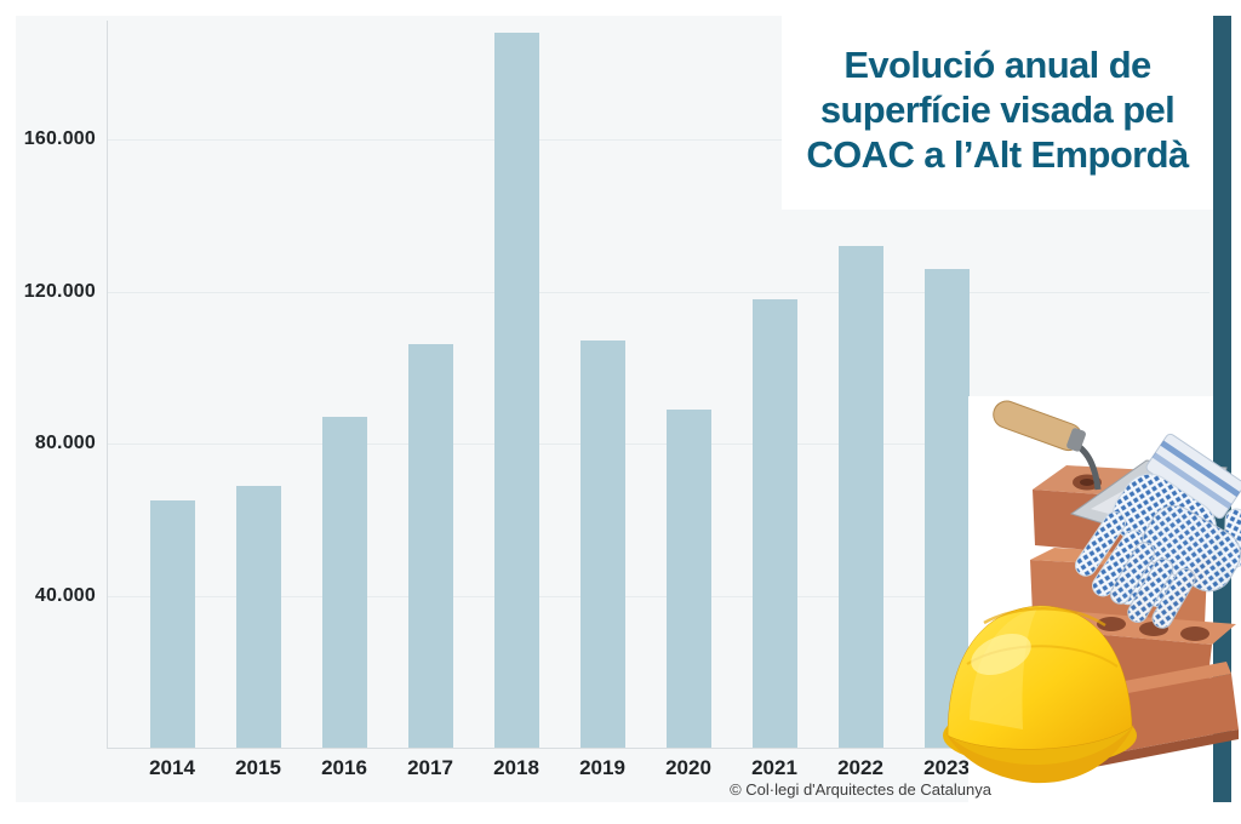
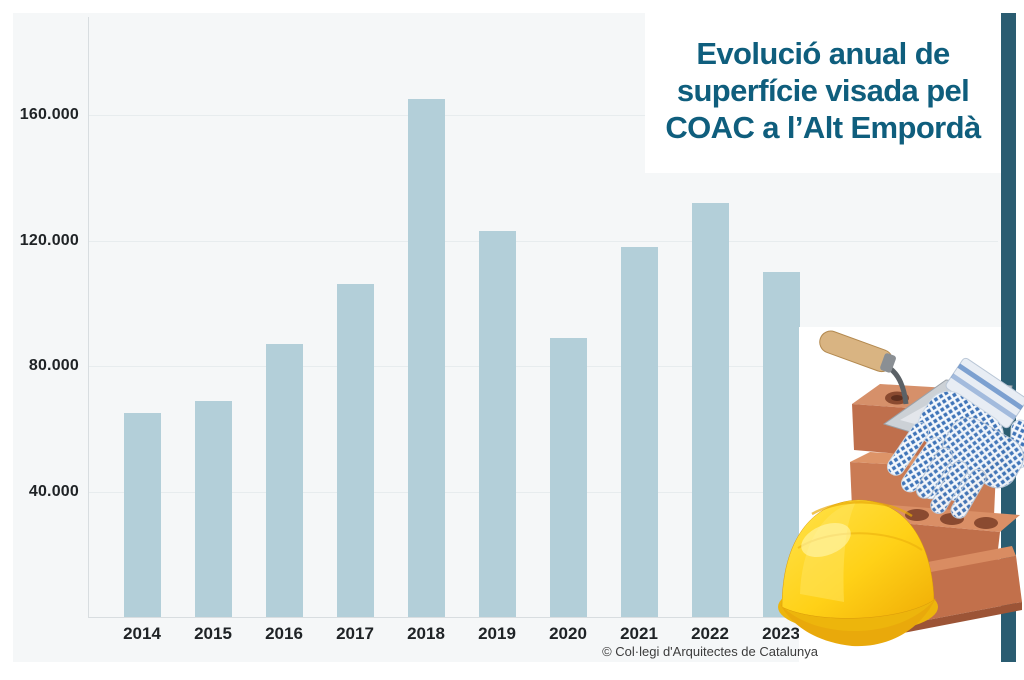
2018: 188000 -> 165000
2019: 107000 -> 123000
2023: 126000 -> 110000
